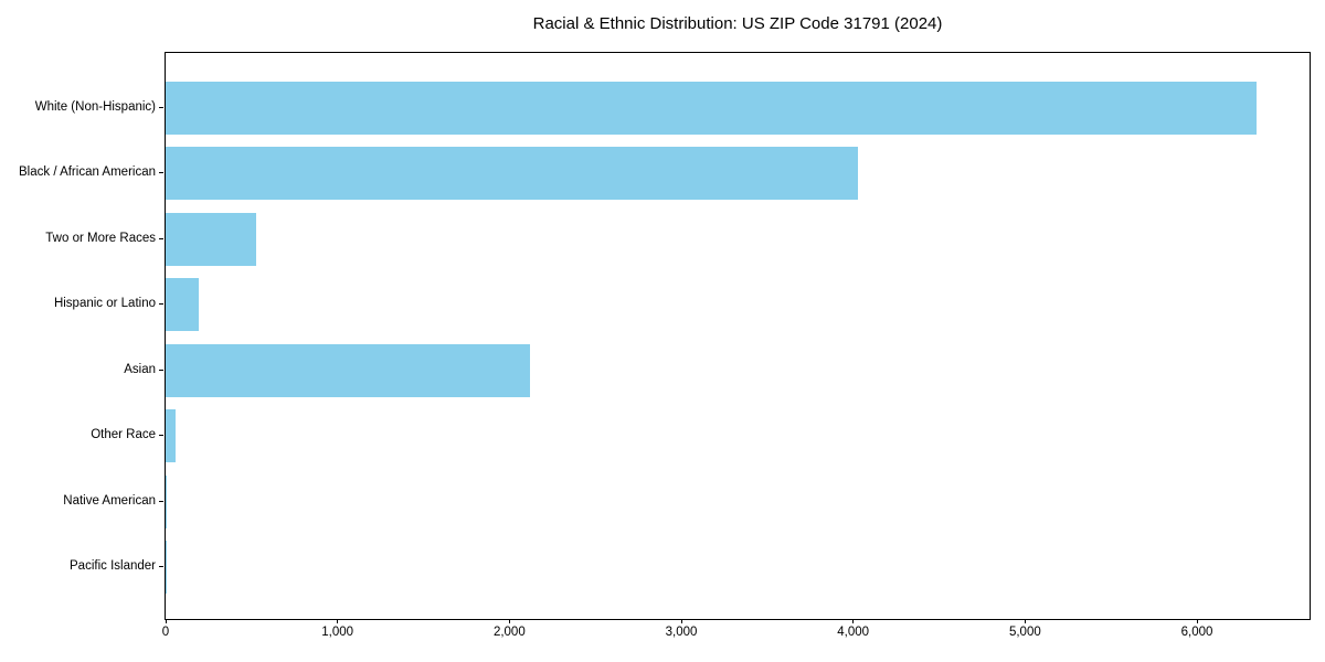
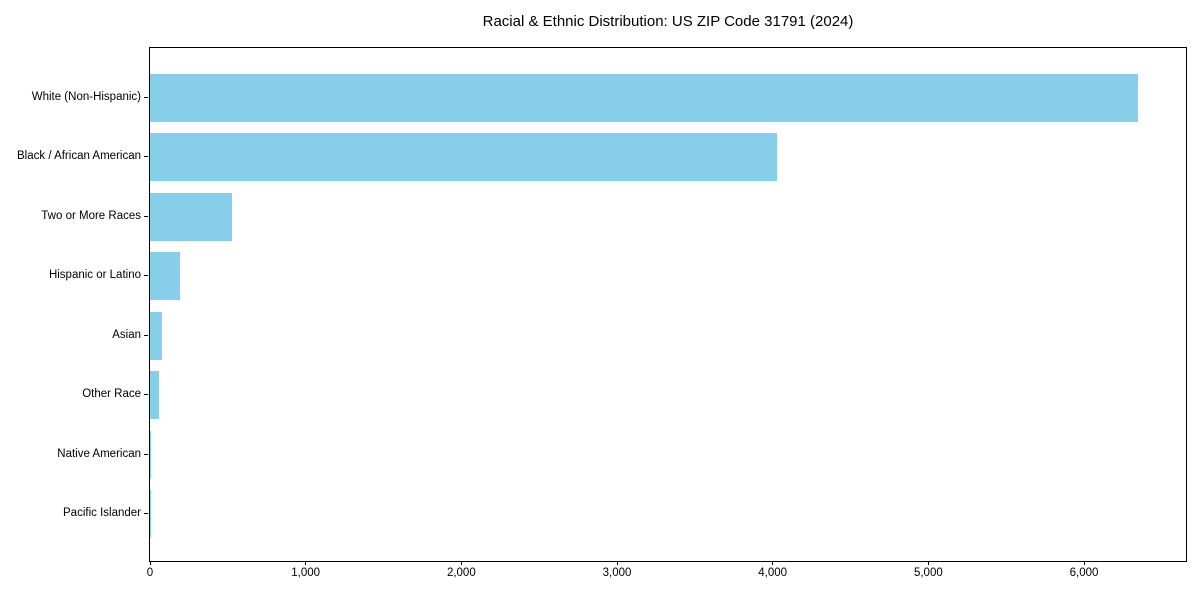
Asian: 2120 -> 80
